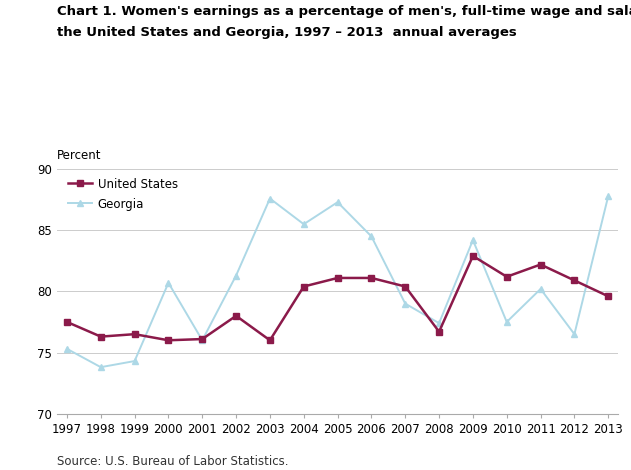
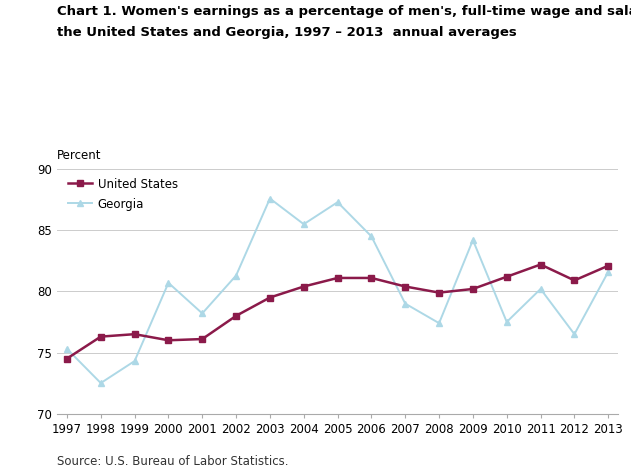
United States/1997: 77.5 -> 74.5
Georgia/1998: 73.8 -> 72.5
Georgia/2001: 76.0 -> 78.2
United States/2003: 76.0 -> 79.5
United States/2008: 76.7 -> 79.9
United States/2009: 82.9 -> 80.2
United States/2013: 79.6 -> 82.1
Georgia/2013: 87.8 -> 81.6
